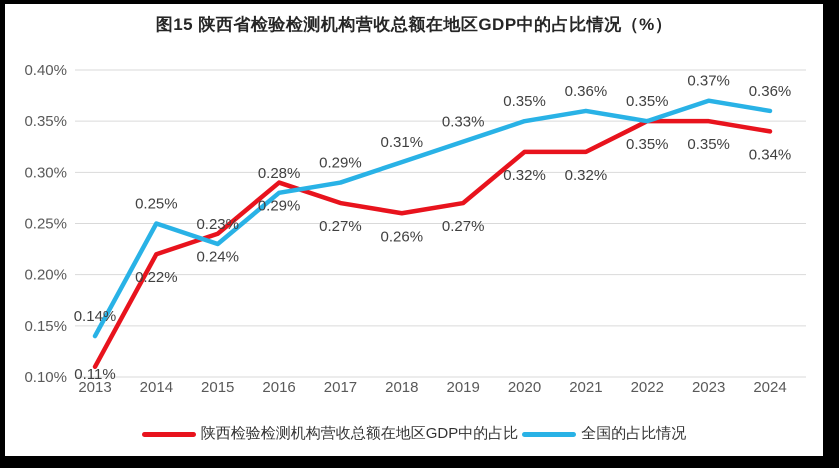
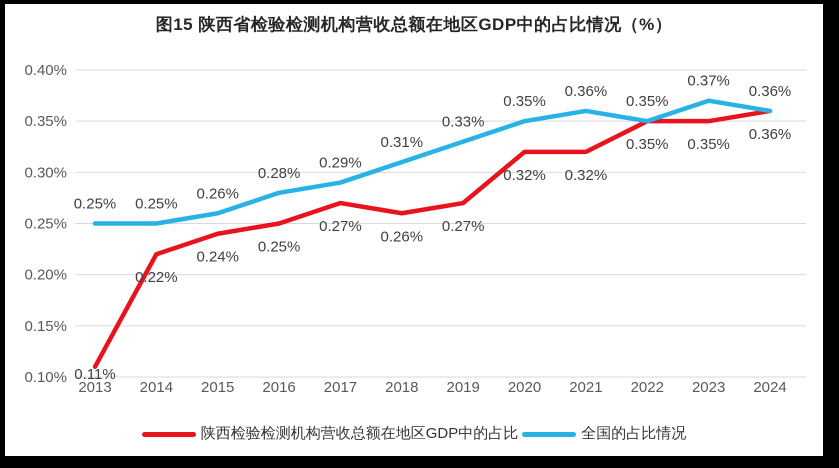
全国的占比情况/2013: 0.14% -> 0.25%
全国的占比情况/2015: 0.23% -> 0.26%
陕西检验检测机构营收总额在地区GDP中的占比/2016: 0.29% -> 0.25%
陕西检验检测机构营收总额在地区GDP中的占比/2024: 0.34% -> 0.36%
